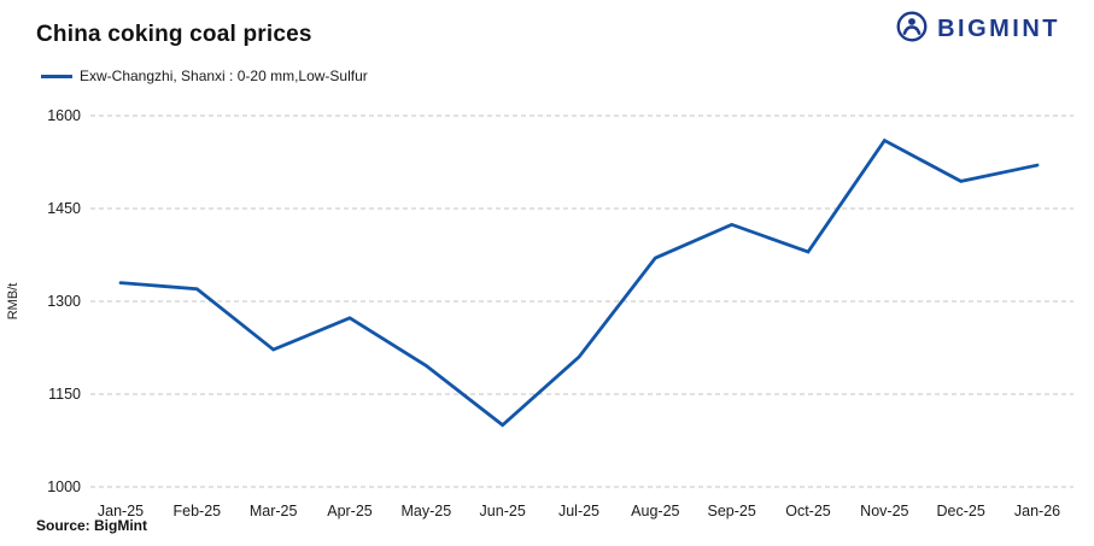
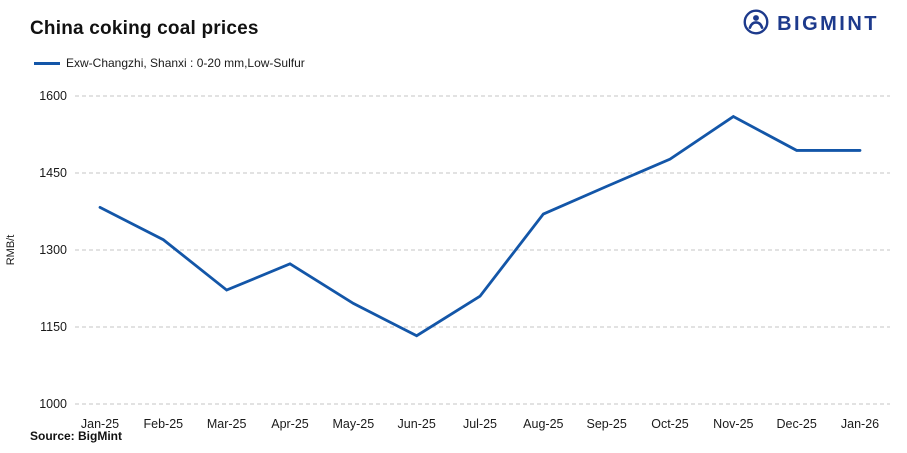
Jan-25: 1330 -> 1380
Jun-25: 1100 -> 1130
Oct-25: 1380 -> 1480
Jan-26: 1520 -> 1490
